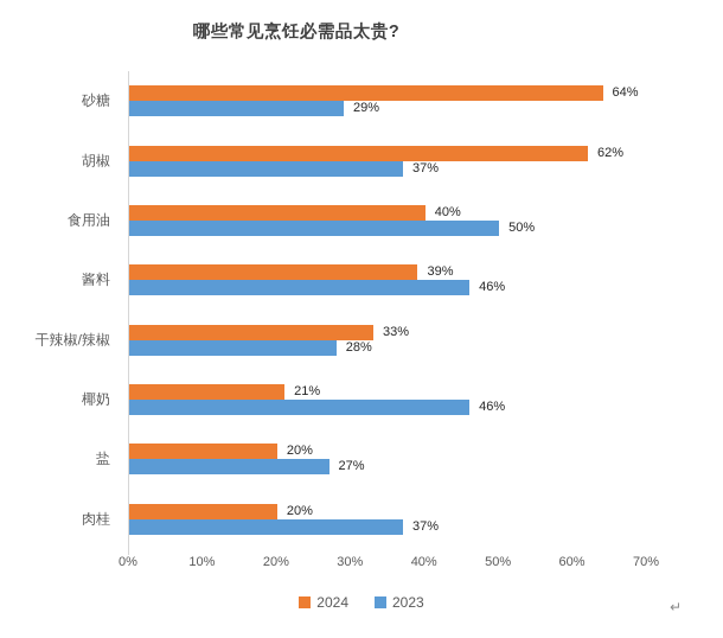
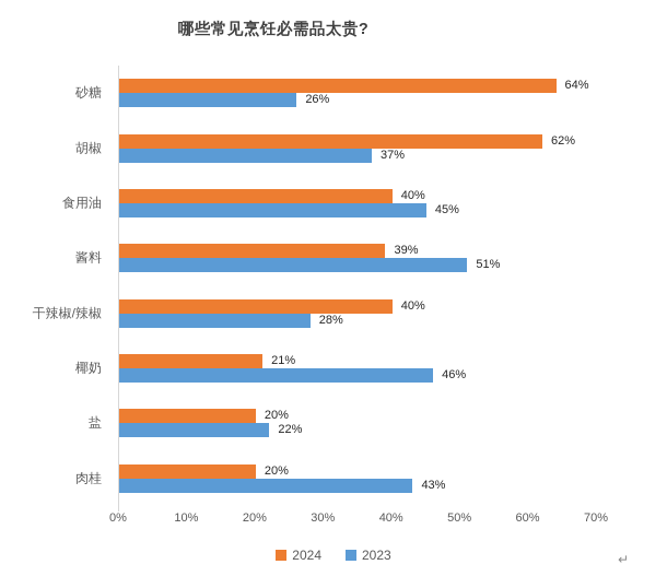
2023/砂糖: 29% -> 26%
2023/食用油: 50% -> 45%
2023/酱料: 46% -> 51%
2024/干辣椒/辣椒: 33% -> 40%
2023/盐: 27% -> 22%
2023/肉桂: 37% -> 43%
